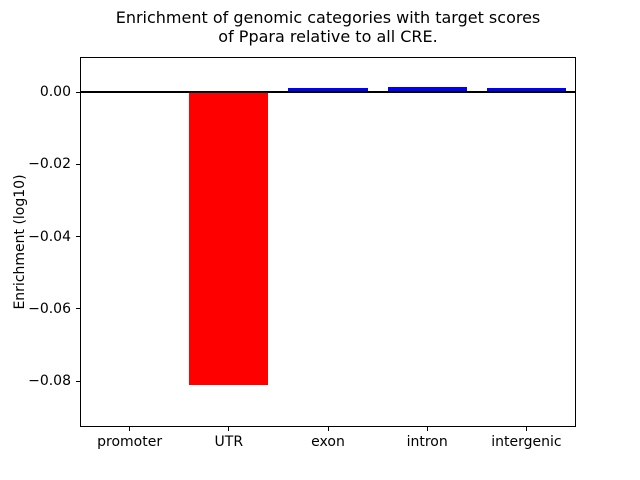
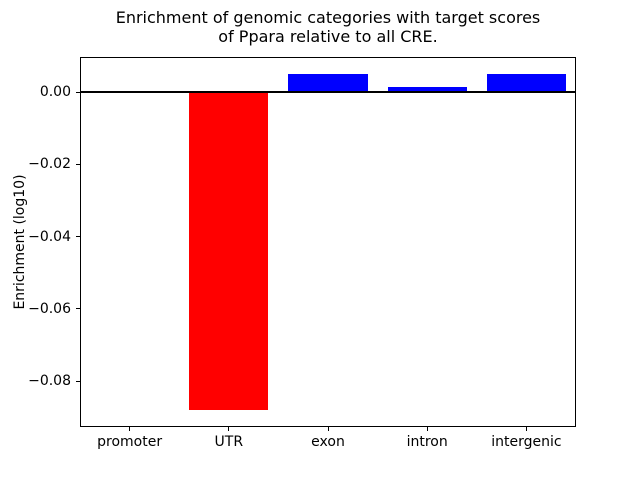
UTR: -0.081 -> -0.088
exon: 0.001 -> 0.005
intergenic: 0.001 -> 0.005
